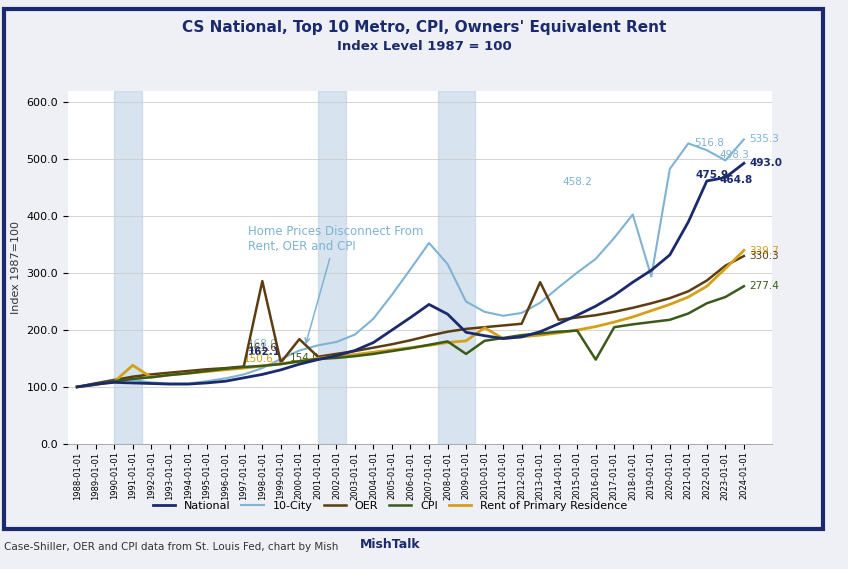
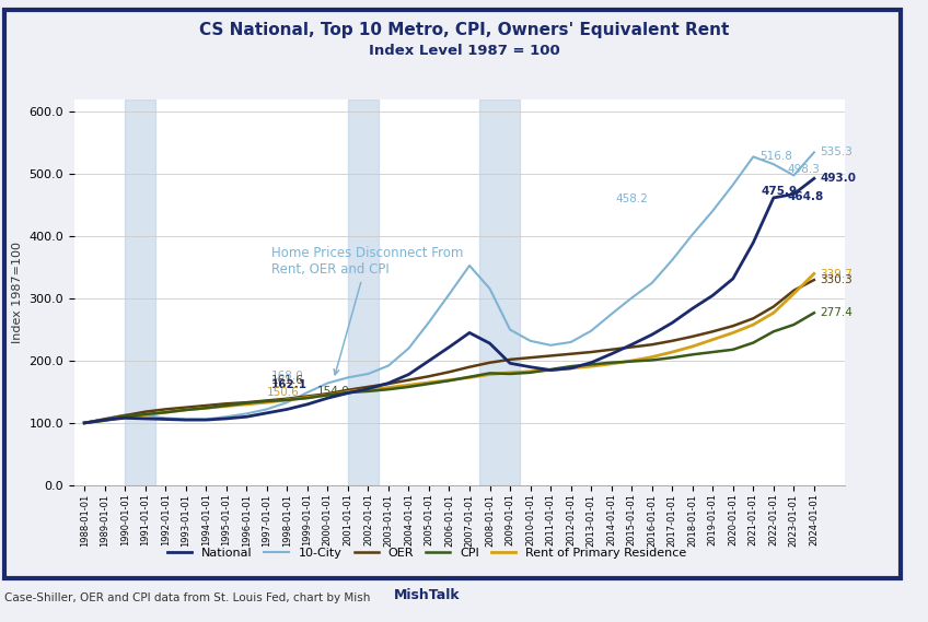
Rent of Primary Residence/1991-01-01: 138 -> 113
OER/1998-01-01: 286 -> 139
OER/2000-01-01: 184 -> 147
CPI/2009-01-01: 158 -> 179
Rent of Primary Residence/2010-01-01: 204 -> 183
OER/2013-01-01: 284 -> 214
CPI/2016-01-01: 148 -> 201
10-City/2019-01-01: 294 -> 441
